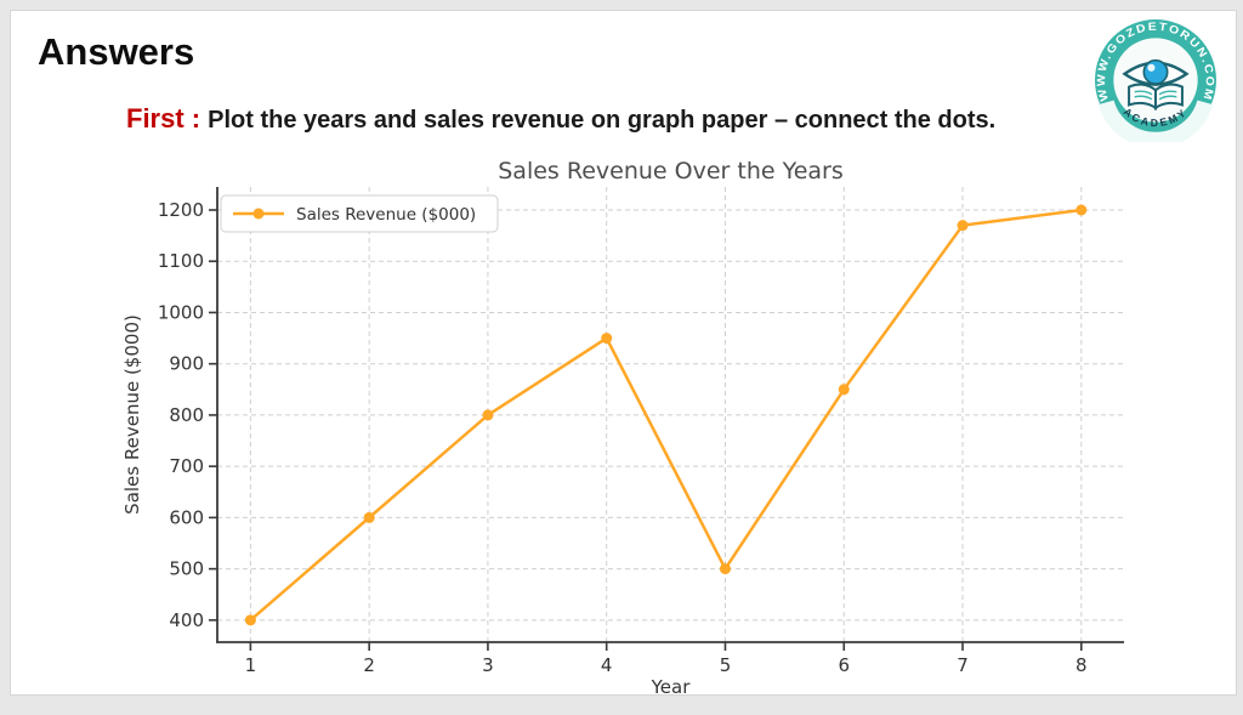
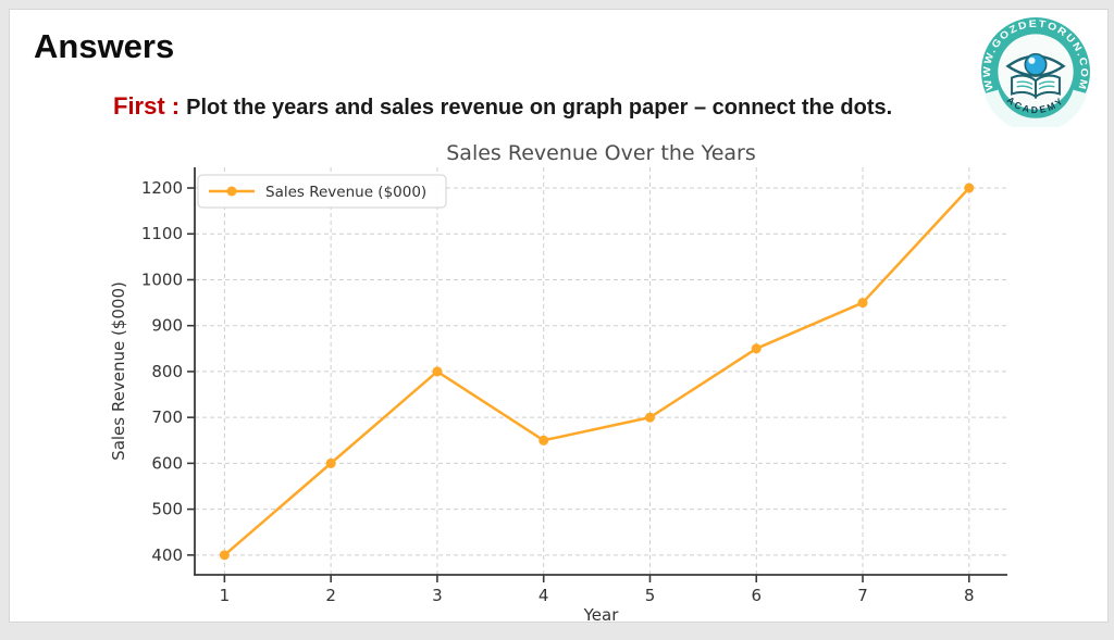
4: 950 -> 650
5: 500 -> 700
7: 1170 -> 950
